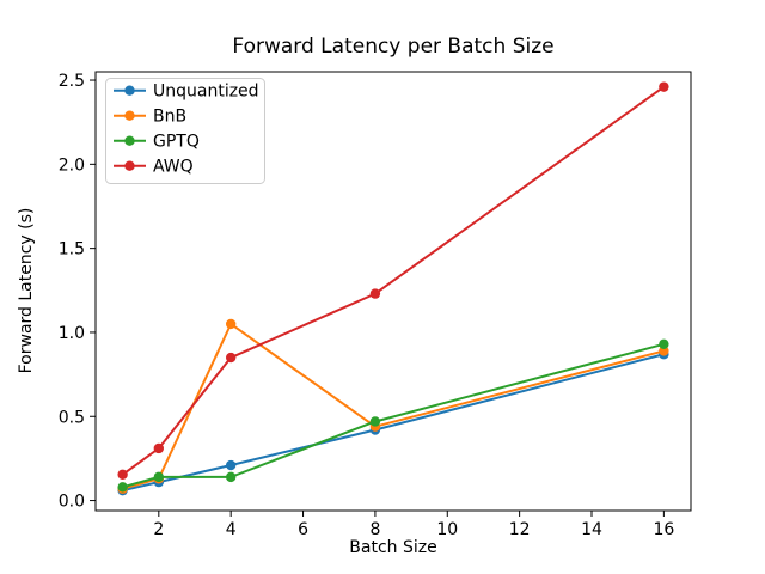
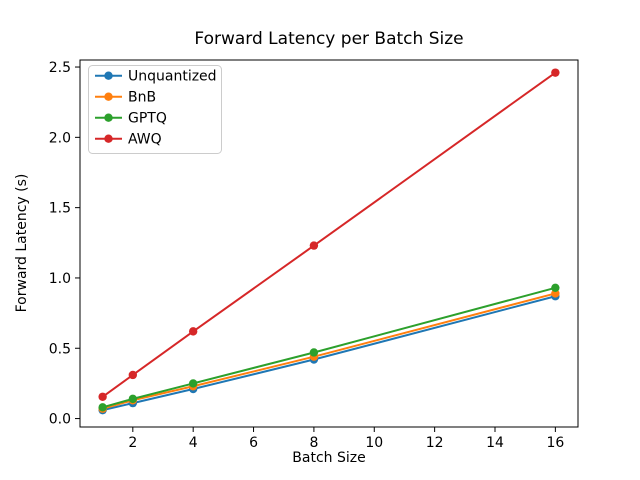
BnB/4: 1.05 -> 0.23
GPTQ/4: 0.14 -> 0.25
AWQ/4: 0.85 -> 0.62
